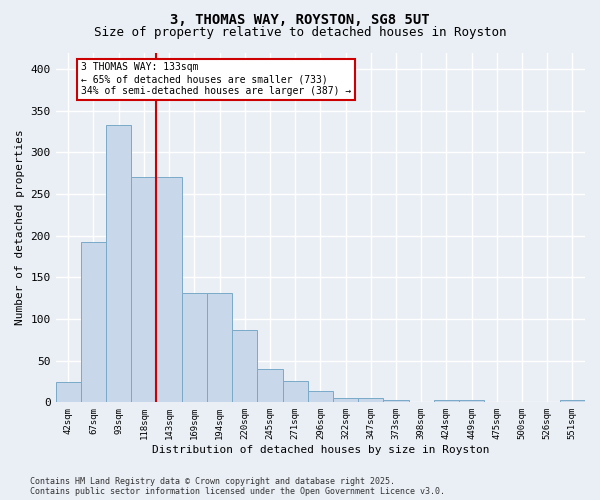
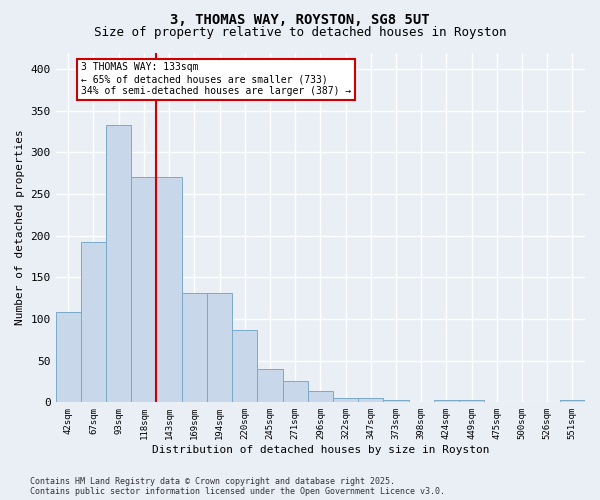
42sqm: 25 -> 108
